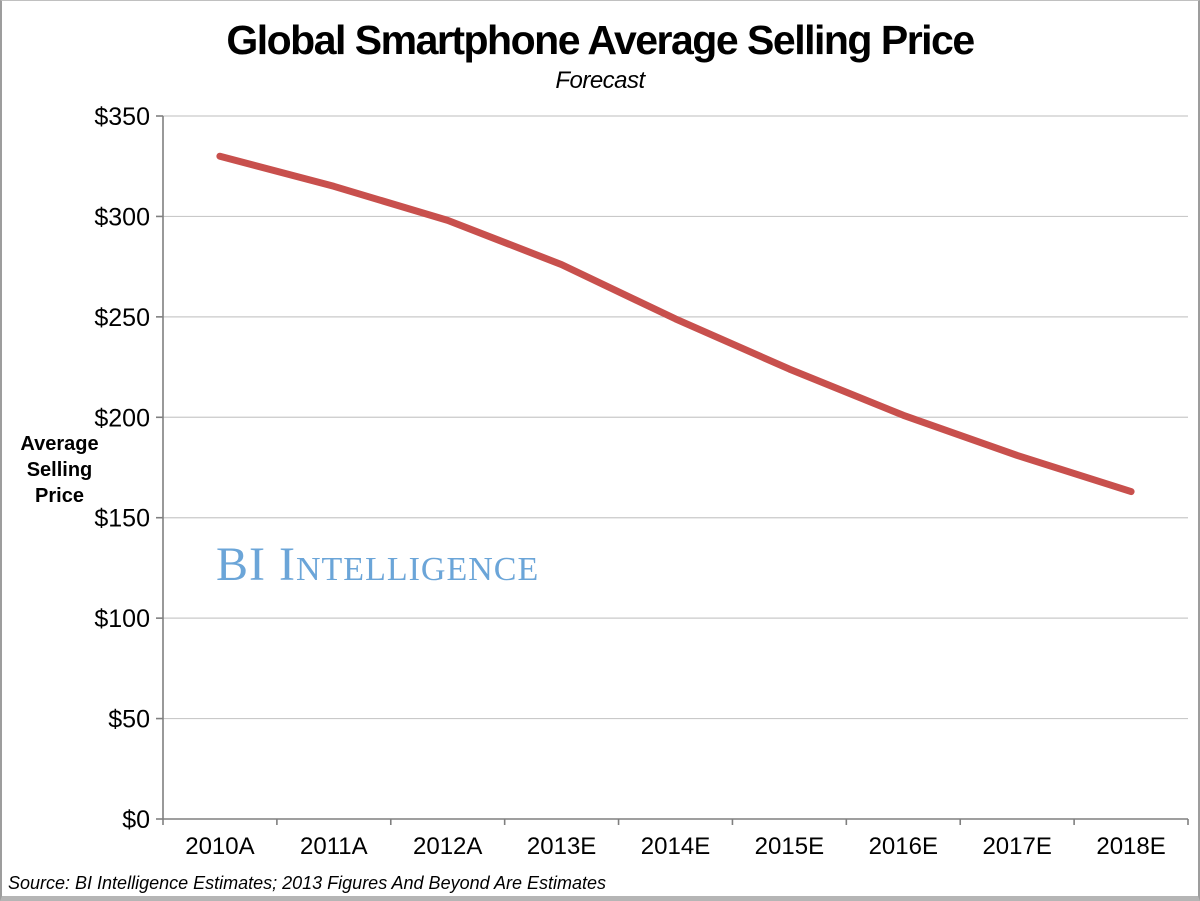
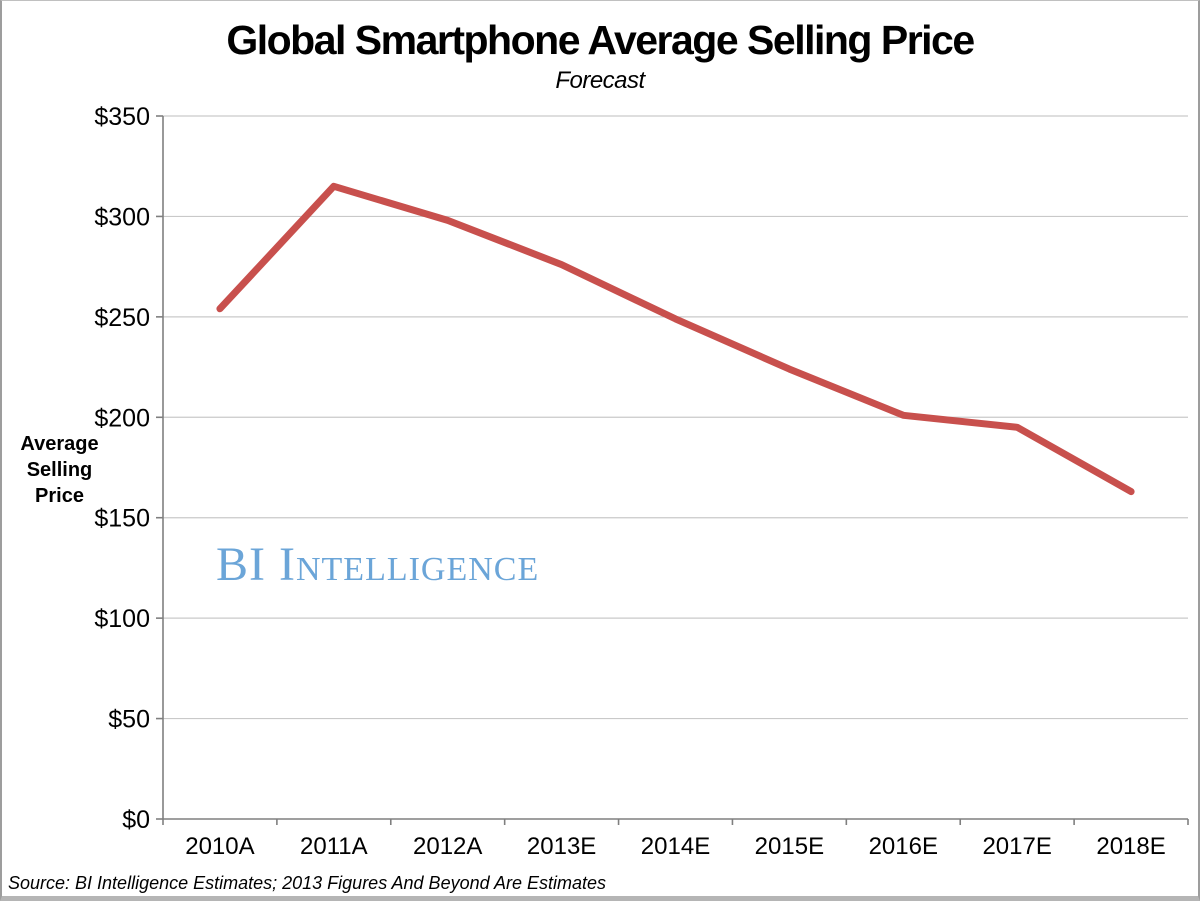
2010A: $330 -> $254
2017E: $181 -> $195
